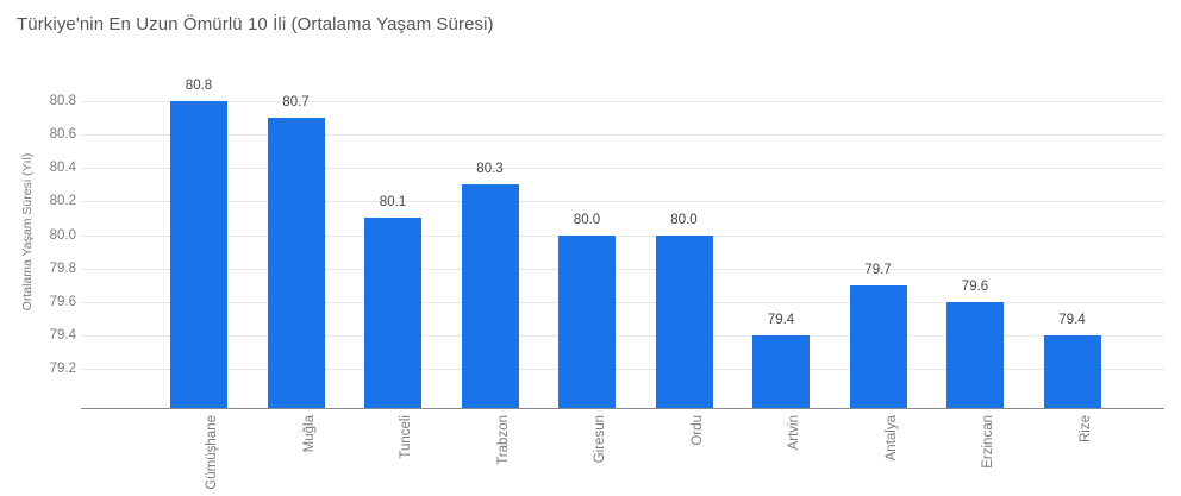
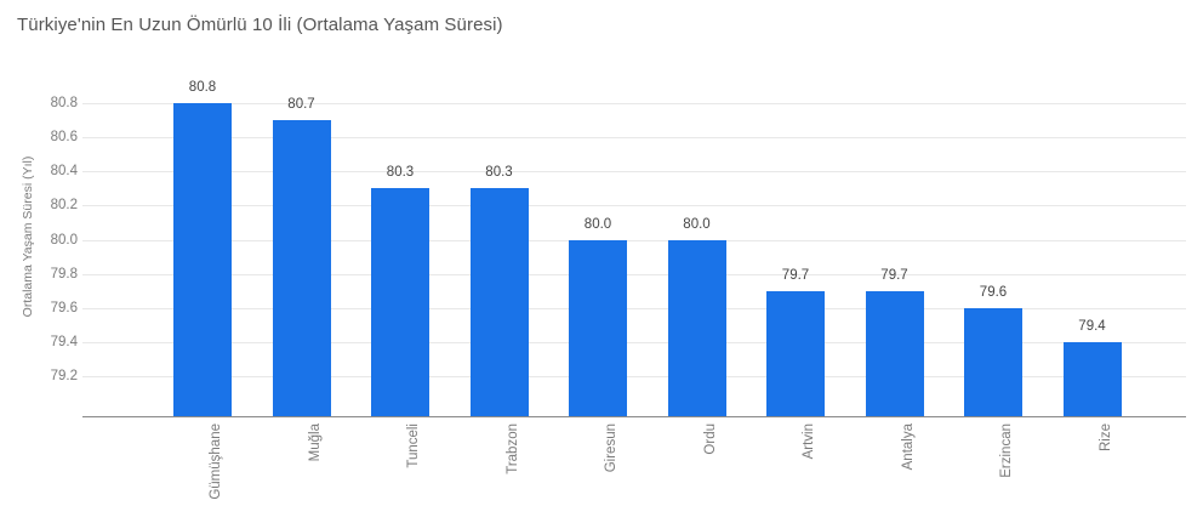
Tunceli: 80.1 -> 80.3
Artvin: 79.4 -> 79.7
